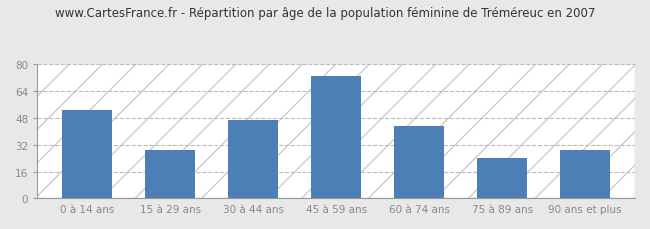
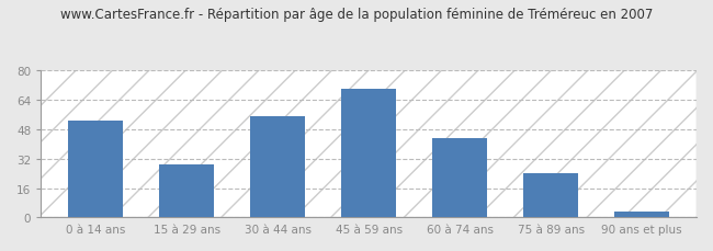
30 à 44 ans: 47 -> 55
45 à 59 ans: 73 -> 70
90 ans et plus: 29 -> 3
